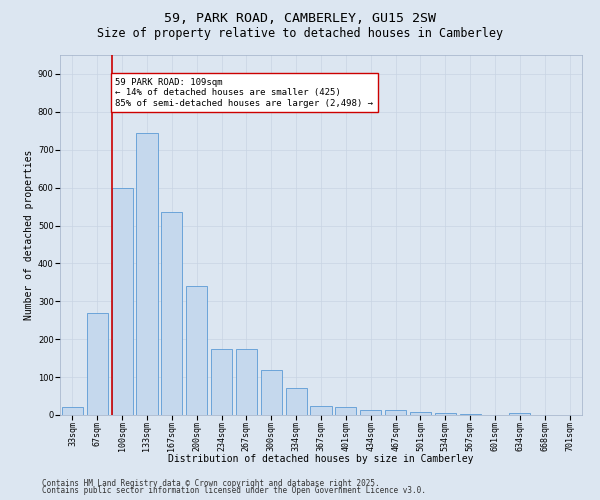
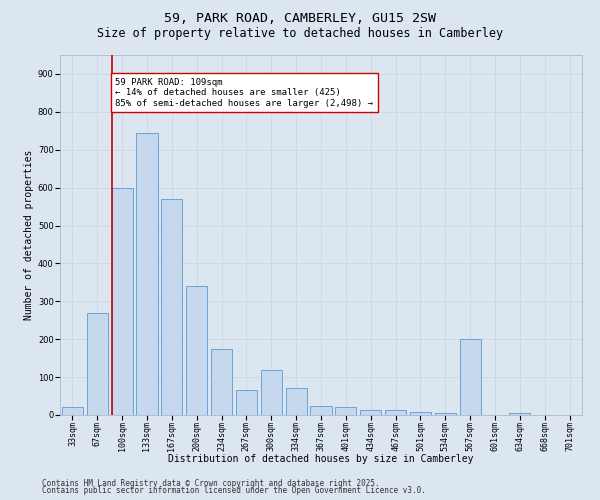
167sqm: 535 -> 570
267sqm: 175 -> 65
567sqm: 3 -> 200
